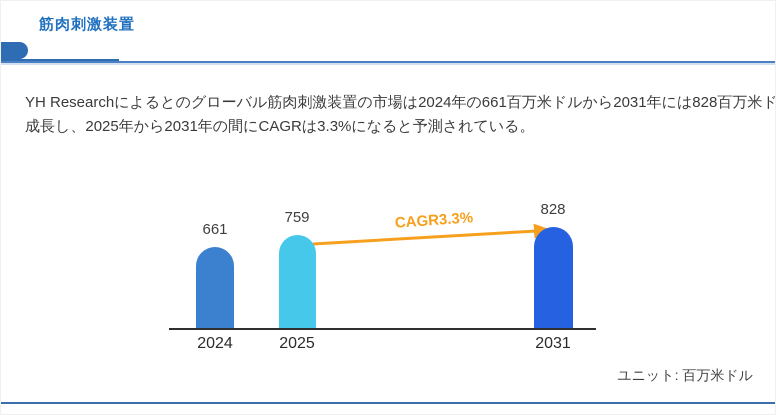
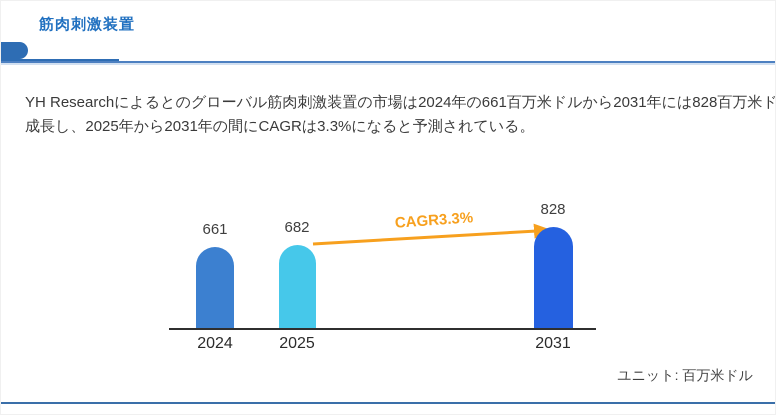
2025: 759 -> 682
